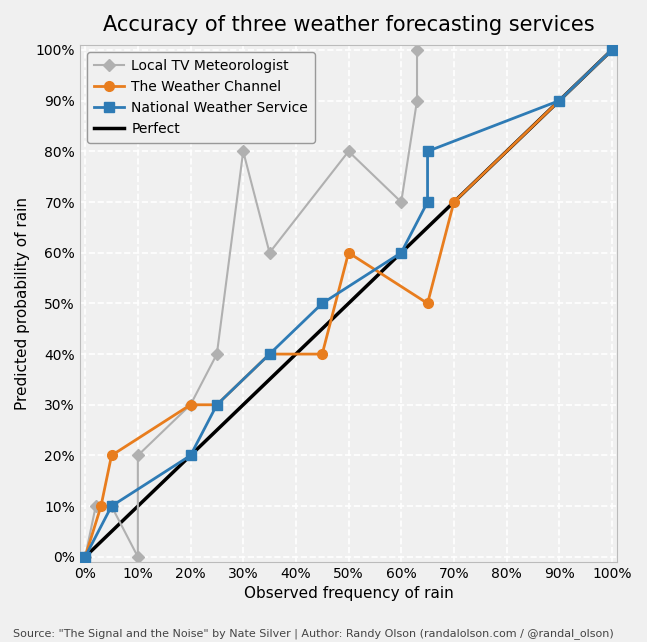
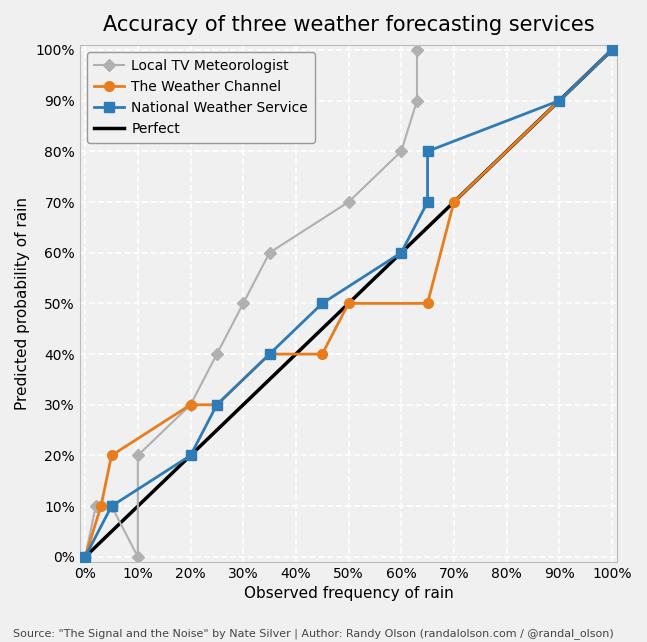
Local TV Meteorologist/30%: 80% -> 50%
Local TV Meteorologist/50%: 80% -> 70%
The Weather Channel/50%: 60% -> 50%
Local TV Meteorologist/60%: 70% -> 80%
